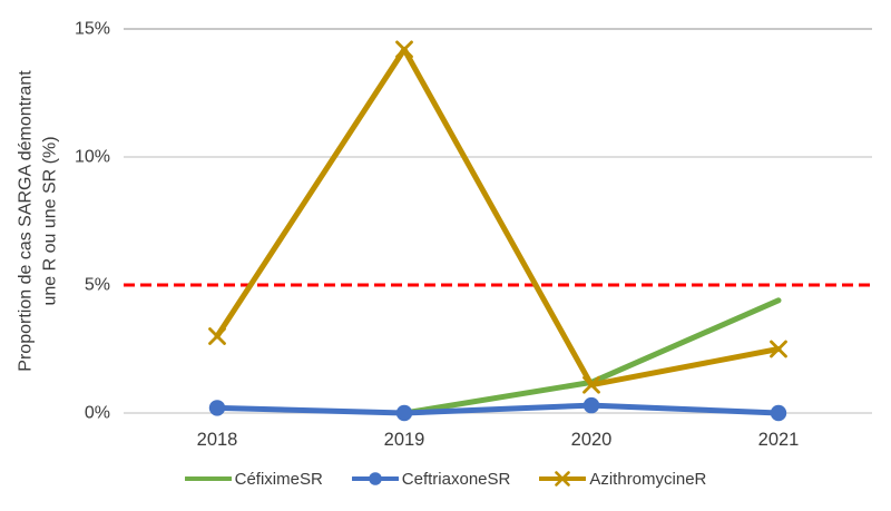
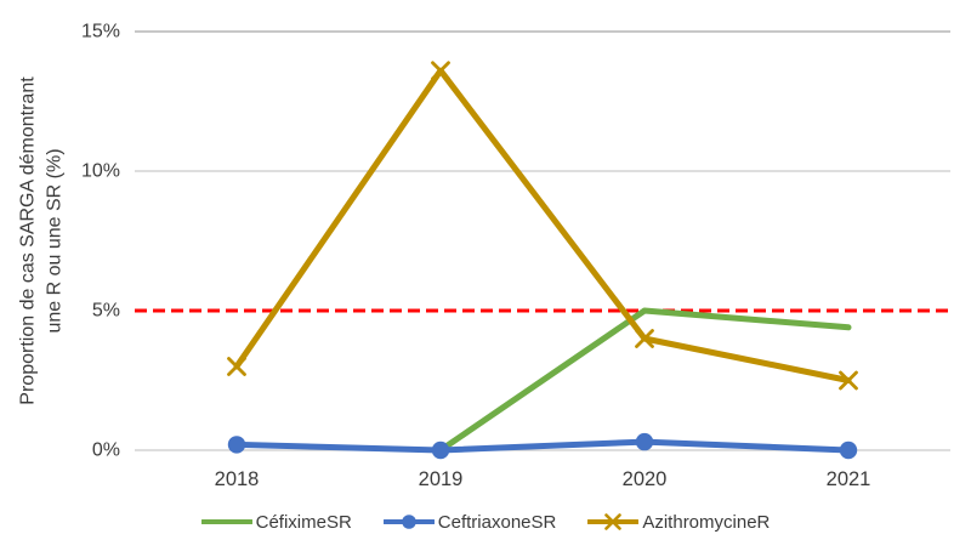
AzithromycineR/2019: 14.2% -> 13.6%
CéfiximeSR/2020: 1.2% -> 5.0%
AzithromycineR/2020: 1.1% -> 4.0%
